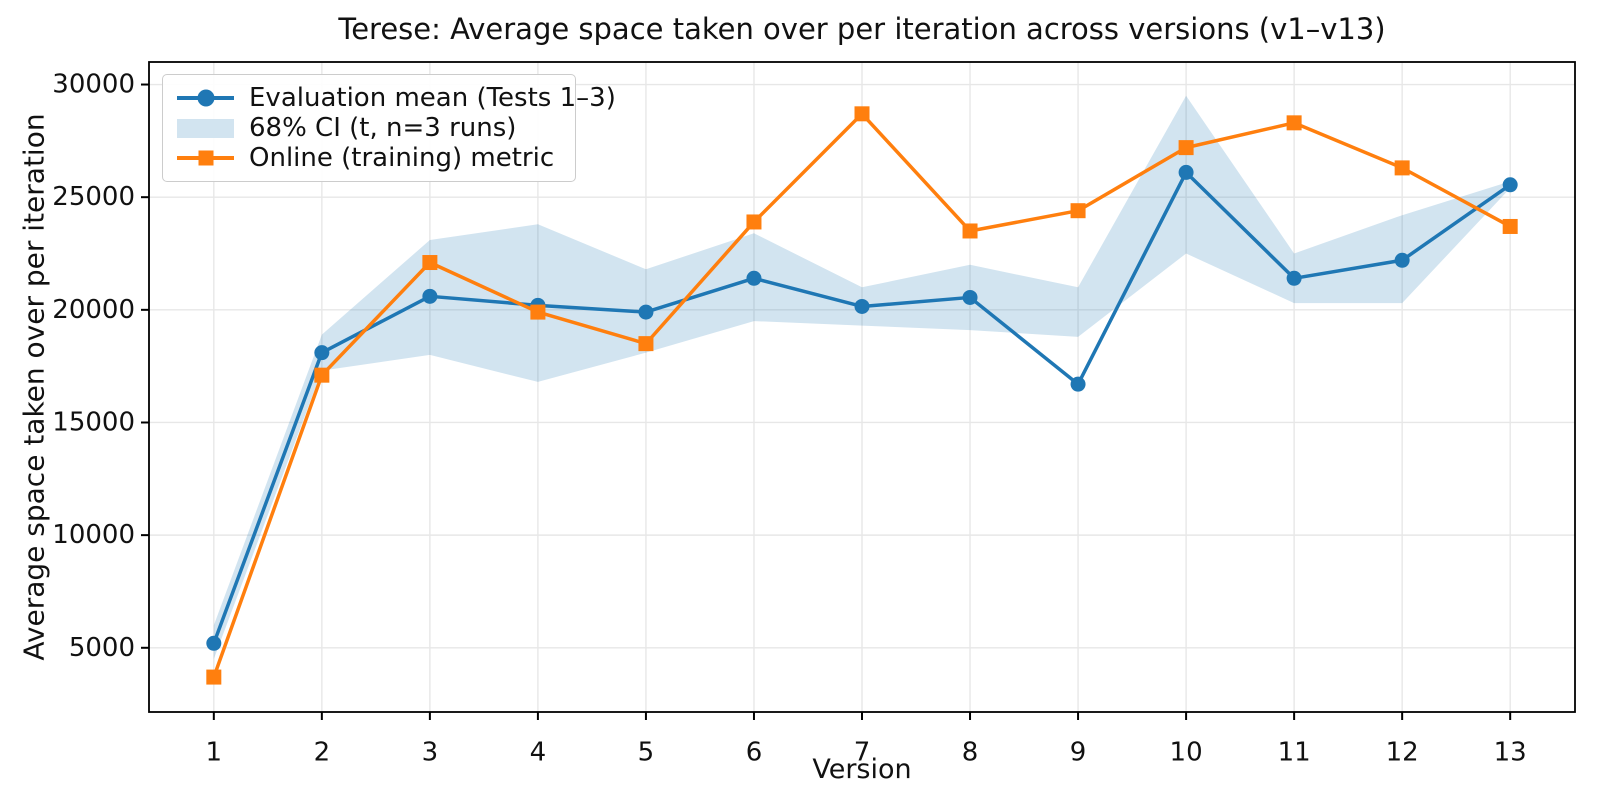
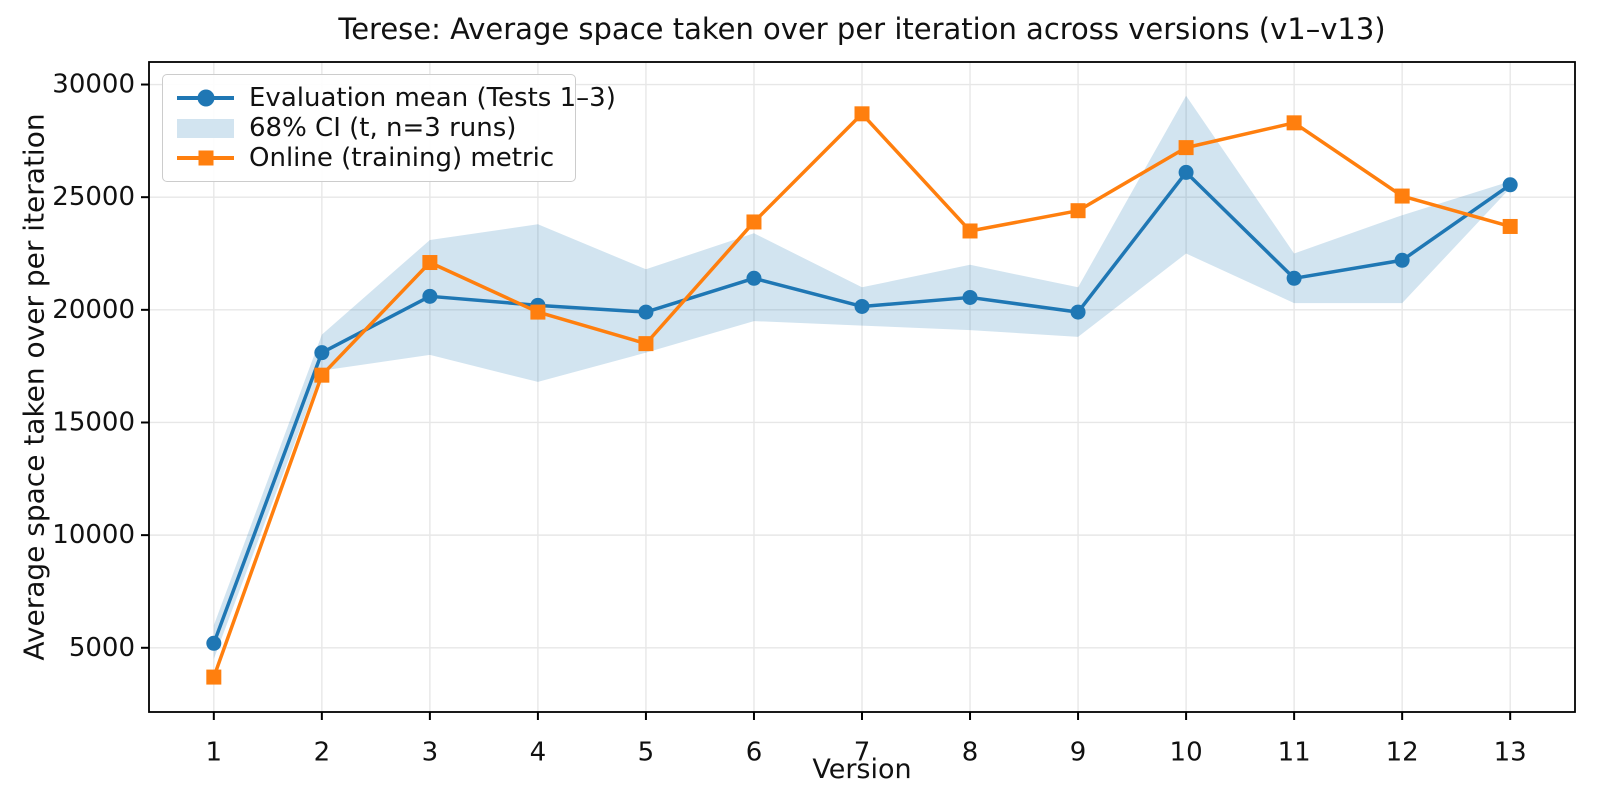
Evaluation mean (Tests 1–3)/9: 16700 -> 19900
Online (training) metric/12: 26300 -> 25000
